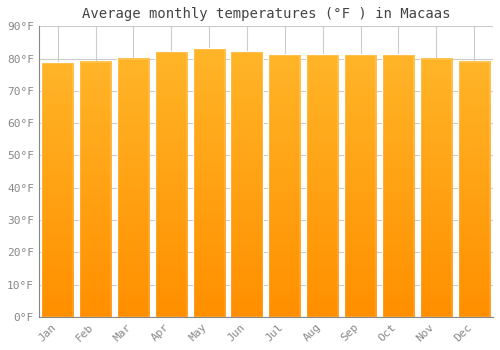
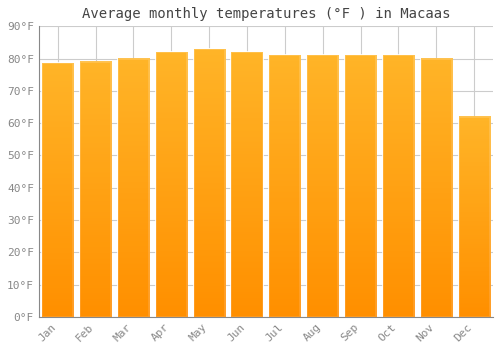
Dec: 79.0°F -> 62.0°F
